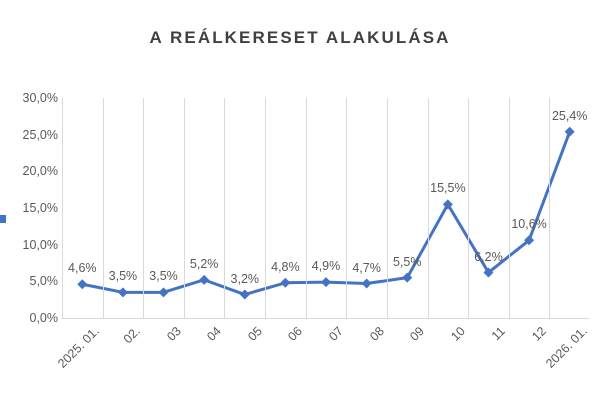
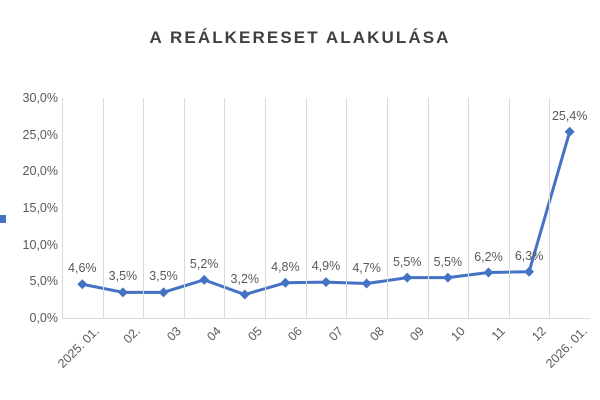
10: 15,5% -> 5,5%
12: 10,6% -> 6,3%
